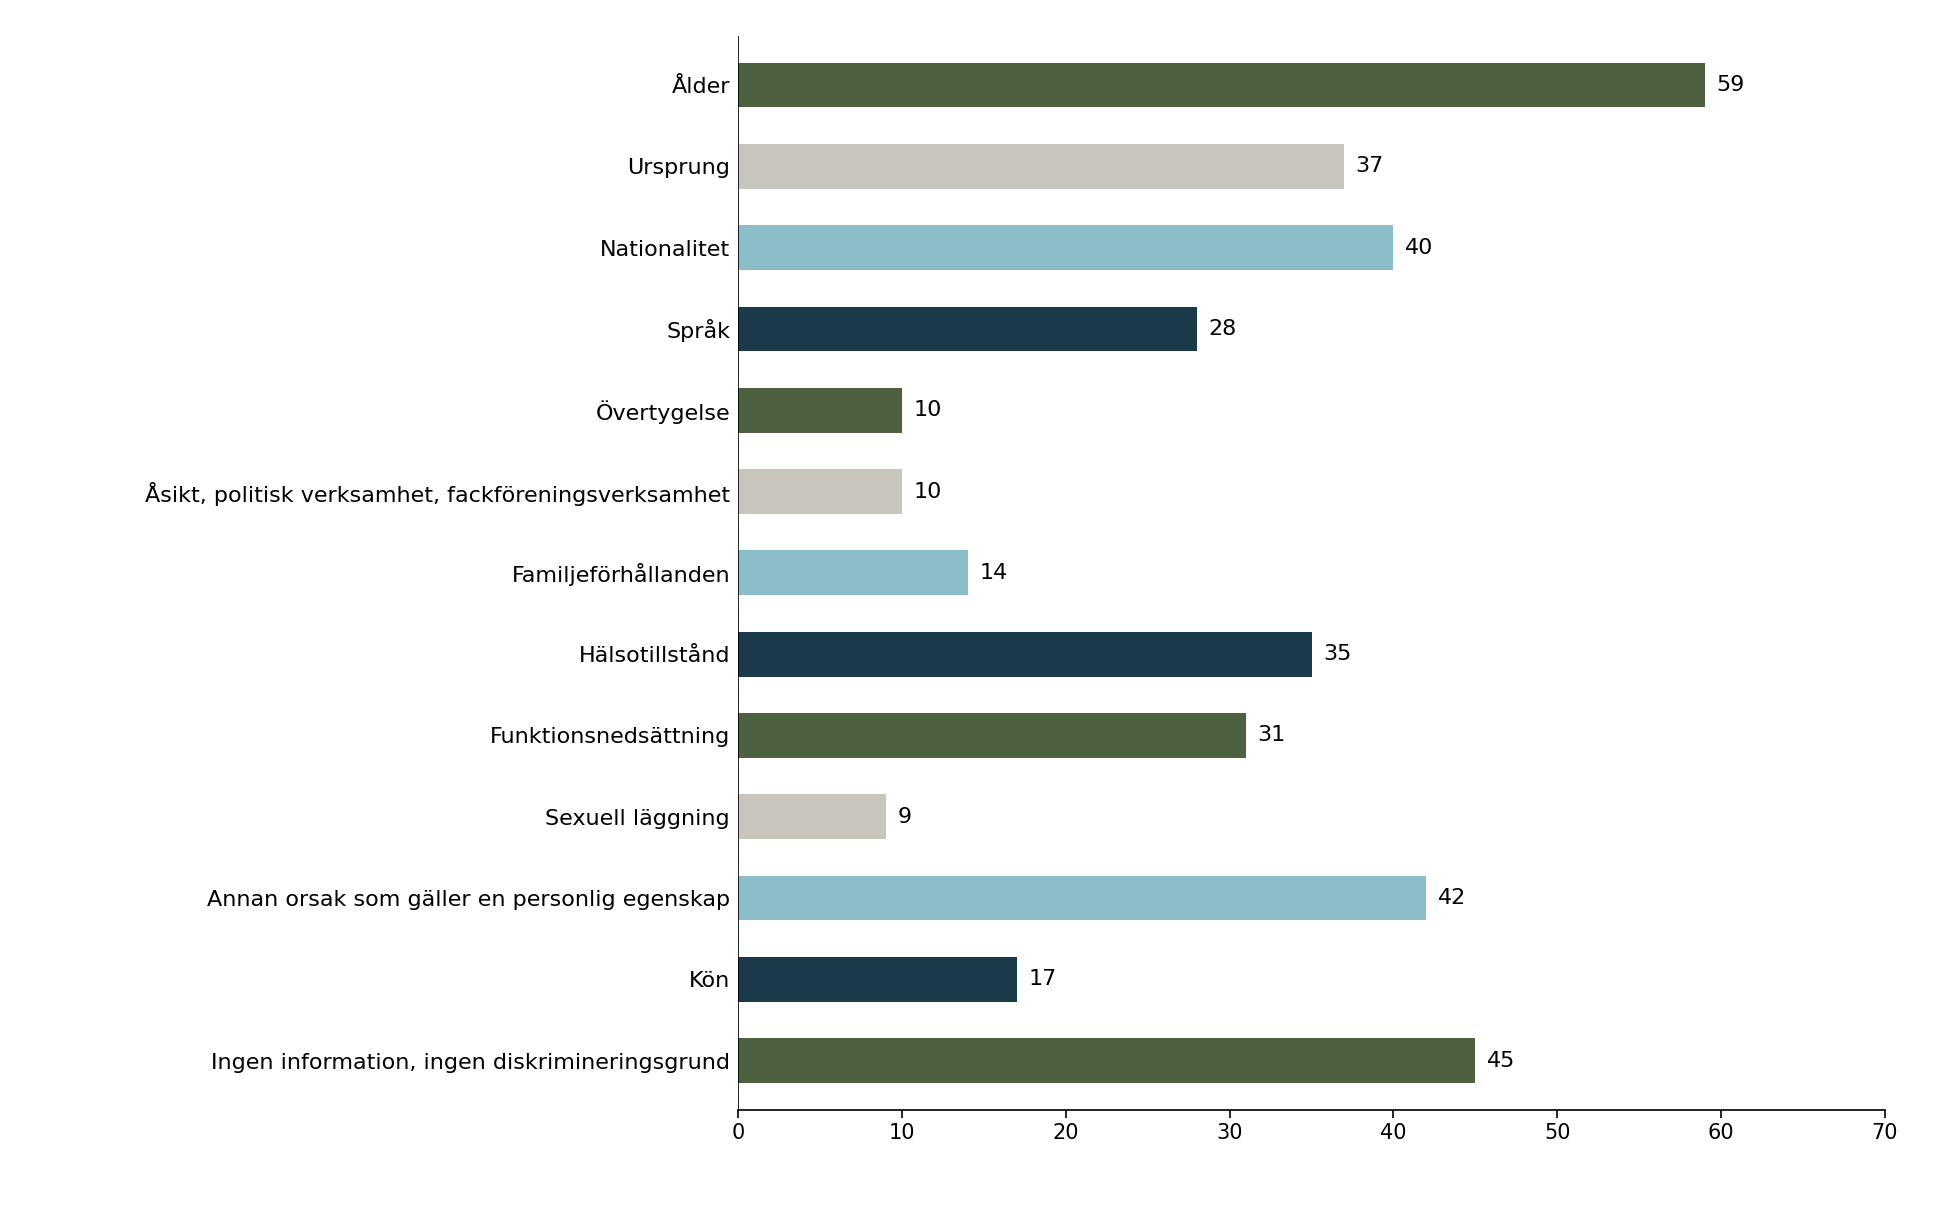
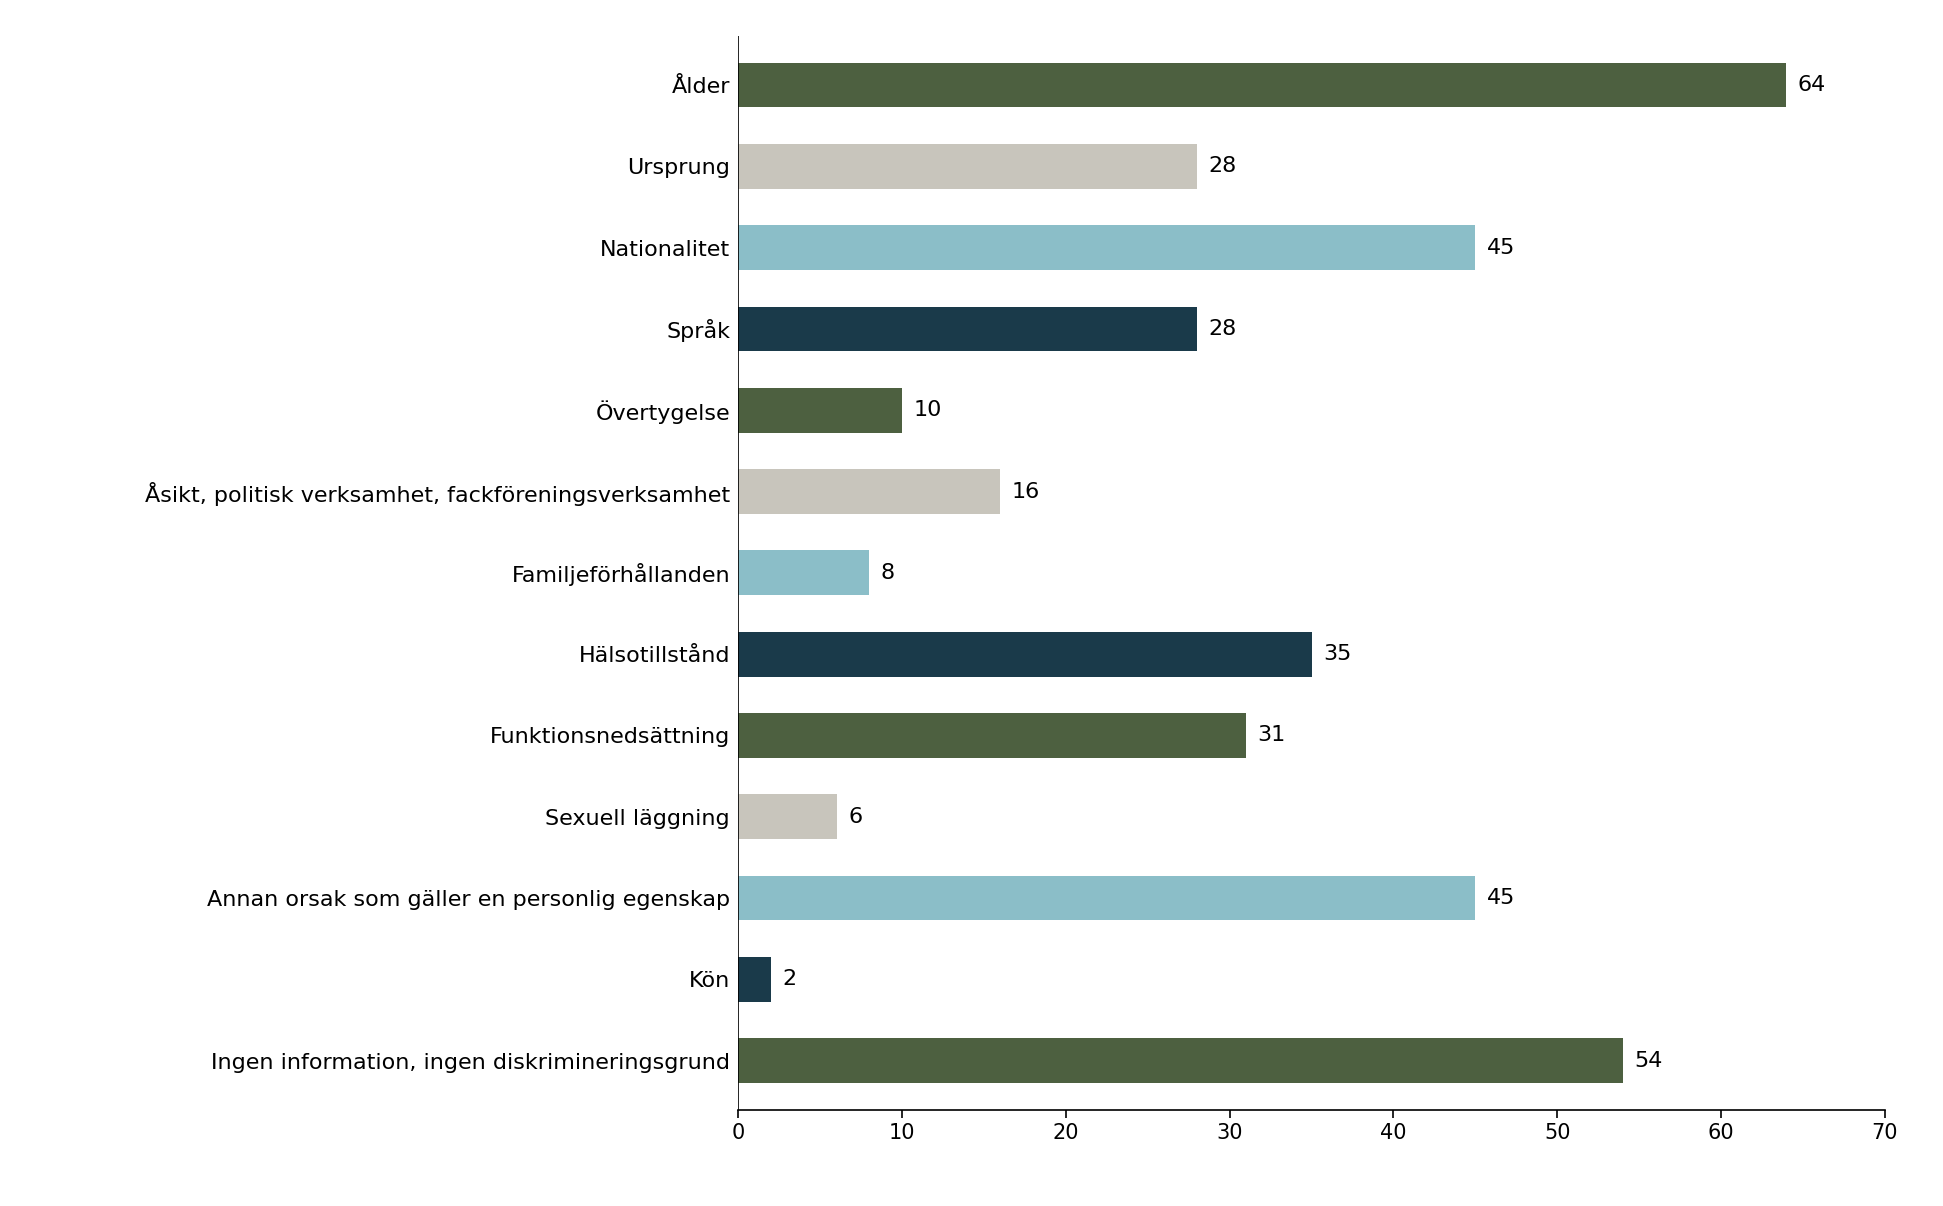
Ålder: 59 -> 64
Ursprung: 37 -> 28
Nationalitet: 40 -> 45
Åsikt, politisk verksamhet, fackföreningsverksamhet: 10 -> 16
Familjeförhållanden: 14 -> 8
Sexuell läggning: 9 -> 6
Annan orsak som gäller en personlig egenskap: 42 -> 45
Kön: 17 -> 2
Ingen information, ingen diskrimineringsgrund: 45 -> 54
